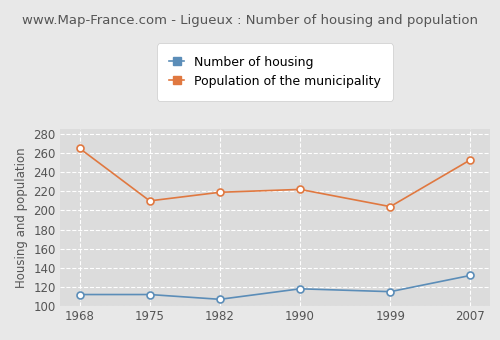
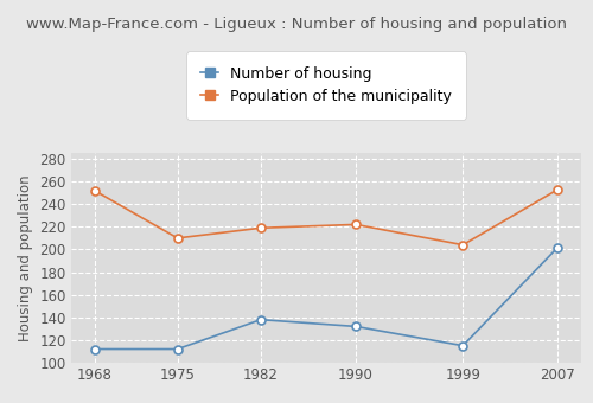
Population of the municipality/1968: 265 -> 252
Number of housing/1982: 107 -> 138
Number of housing/1990: 118 -> 132
Number of housing/2007: 132 -> 202
